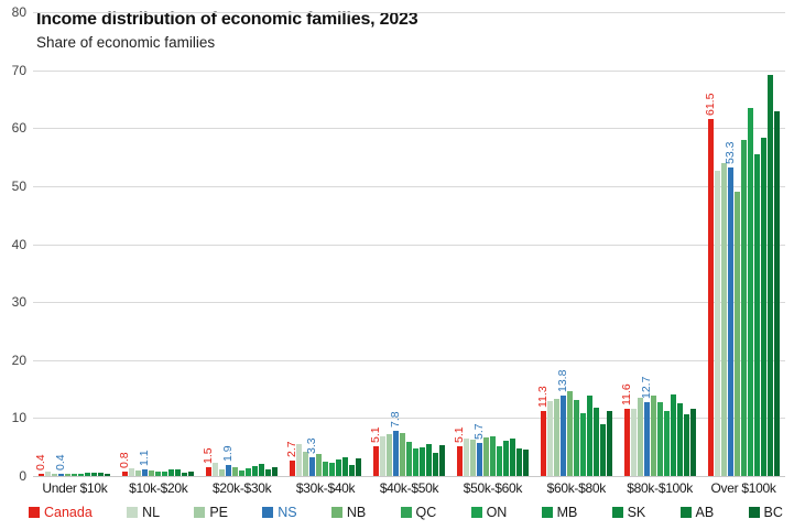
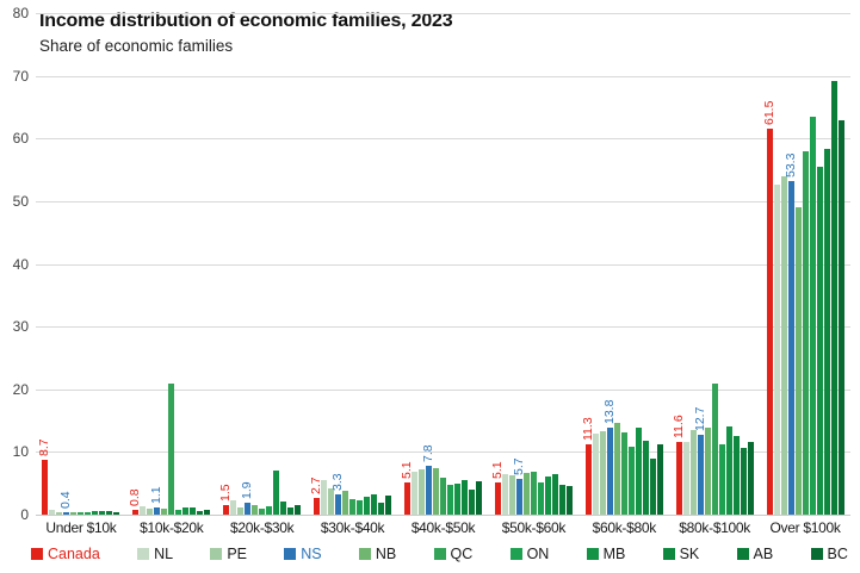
Canada/Under $10k: 0.4 -> 8.7
QC/$10k-$20k: 1 -> 21
MB/$20k-$30k: 2 -> 7
QC/$80k-$100k: 13 -> 21
